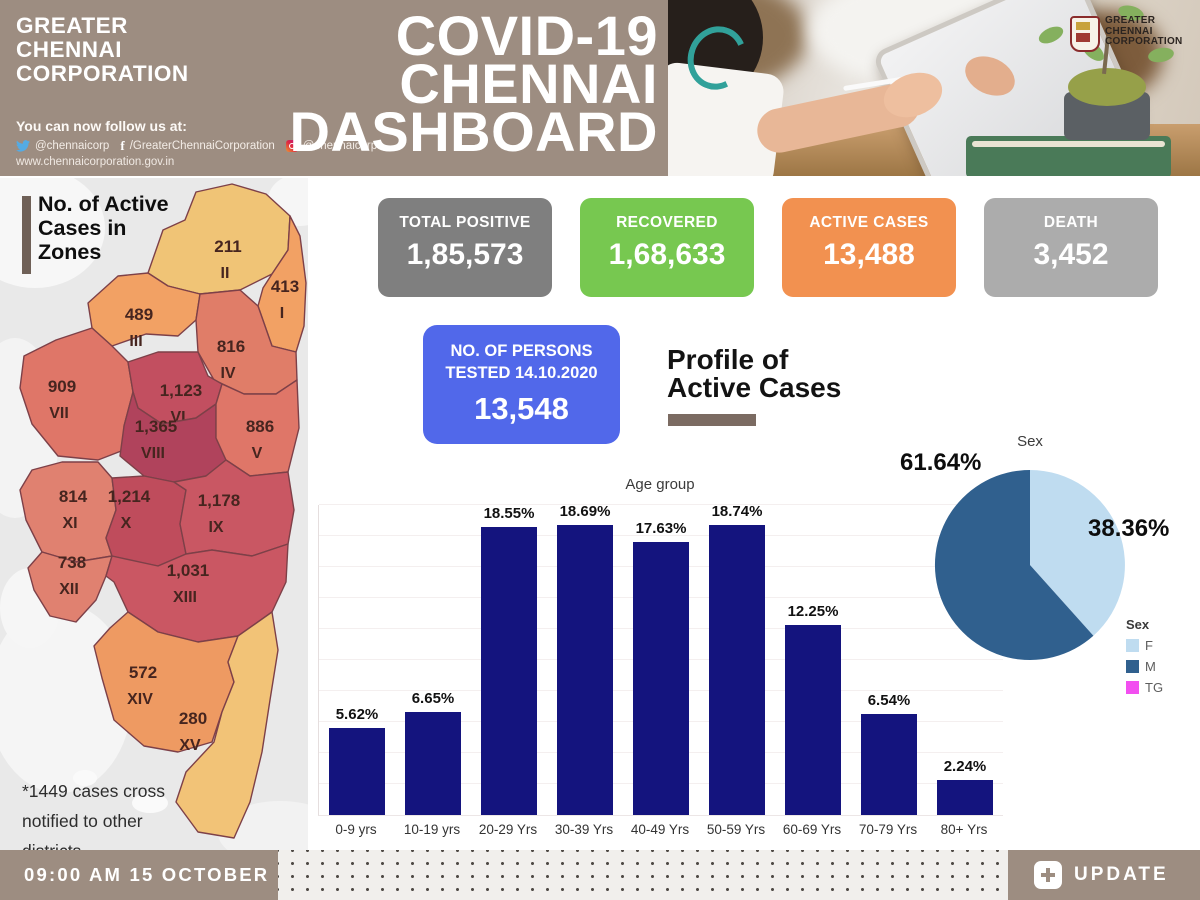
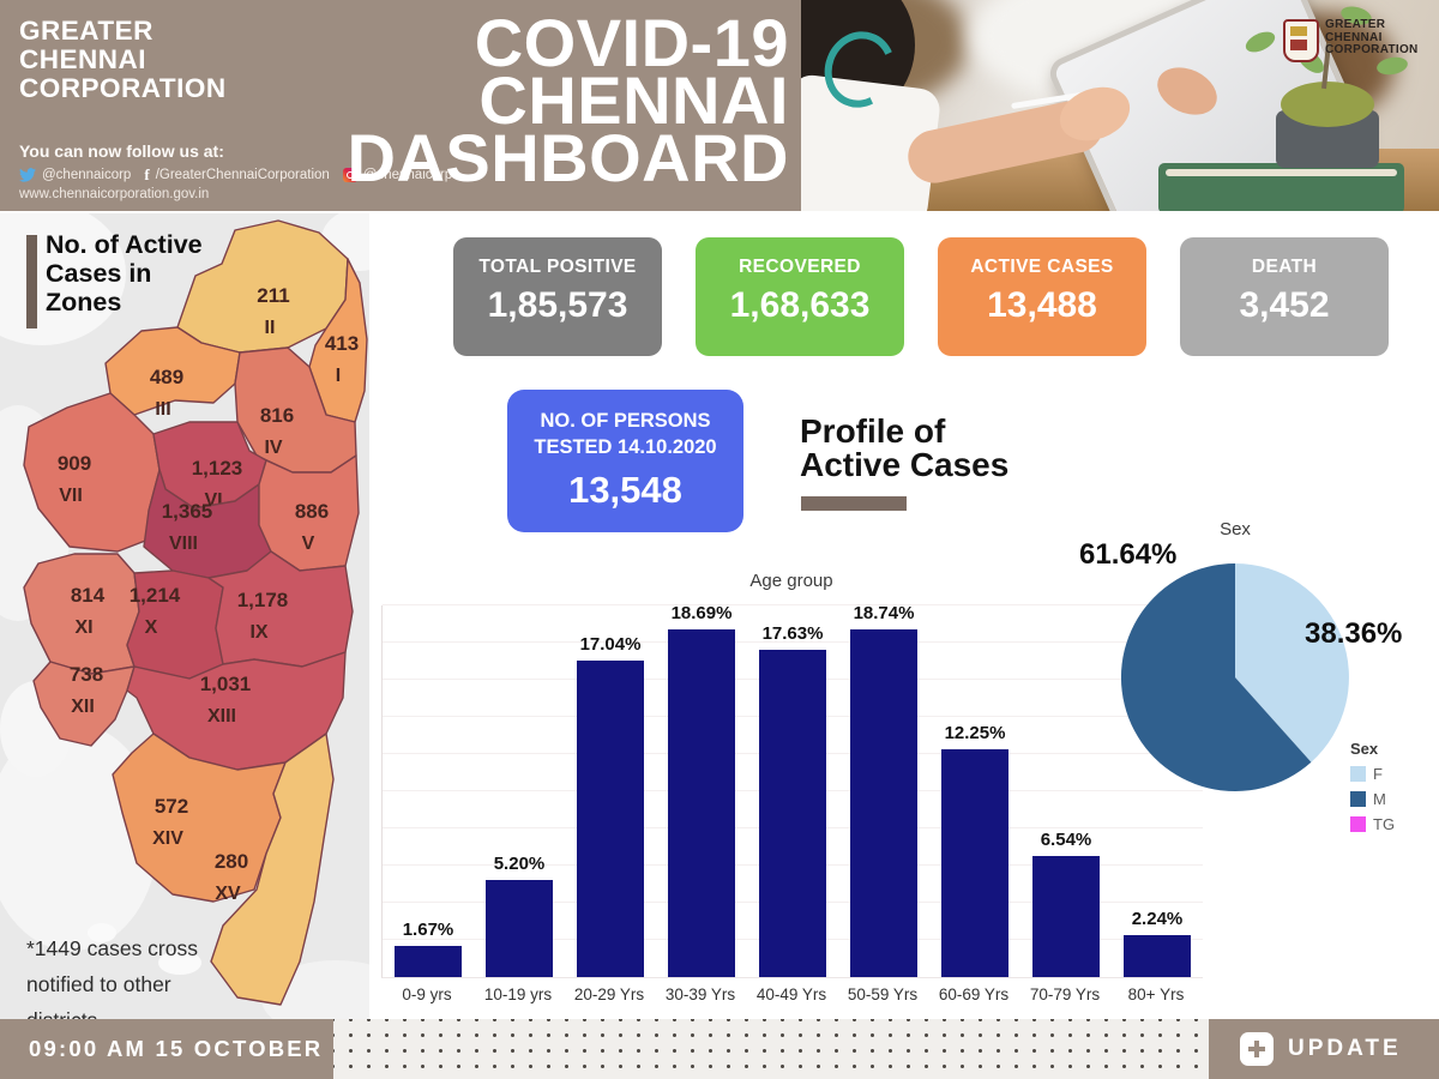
Age group/0-9 yrs: 5.62% -> 1.67%
Age group/10-19 yrs: 6.65% -> 5.20%
Age group/20-29 Yrs: 18.55% -> 17.04%
